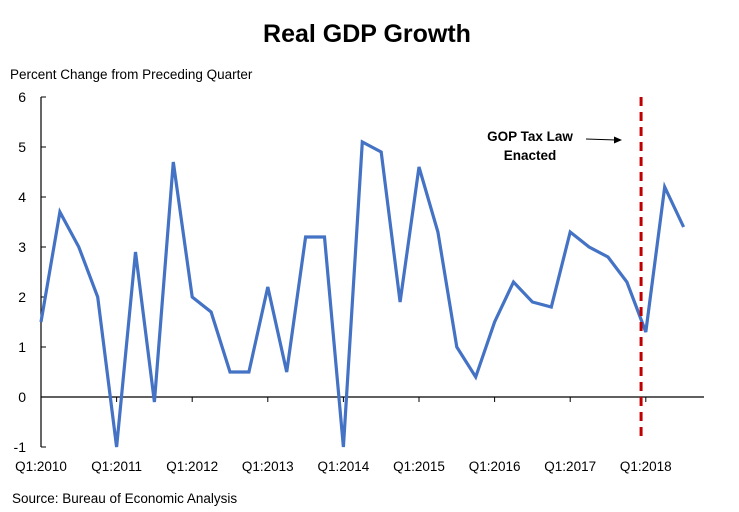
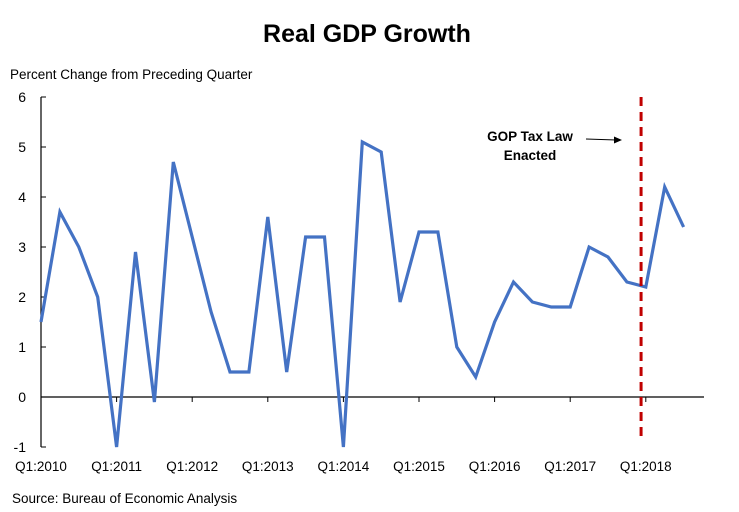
Q1:2012: 2.0 -> 3.2
Q1:2013: 2.2 -> 3.6
Q1:2015: 4.6 -> 3.3
Q1:2017: 3.3 -> 1.8
Q1:2018: 1.3 -> 2.2
